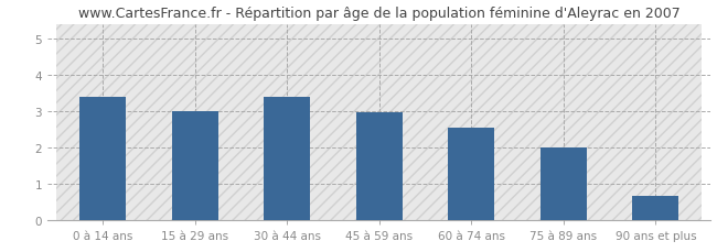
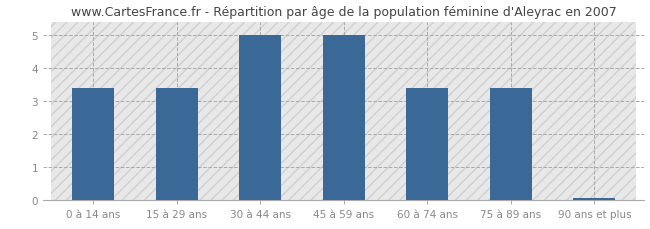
15 à 29 ans: 3.00 -> 3.40
30 à 44 ans: 3.40 -> 5.00
45 à 59 ans: 2.95 -> 5.00
60 à 74 ans: 2.55 -> 3.40
75 à 89 ans: 2.00 -> 3.40
90 ans et plus: 0.65 -> 0.05
